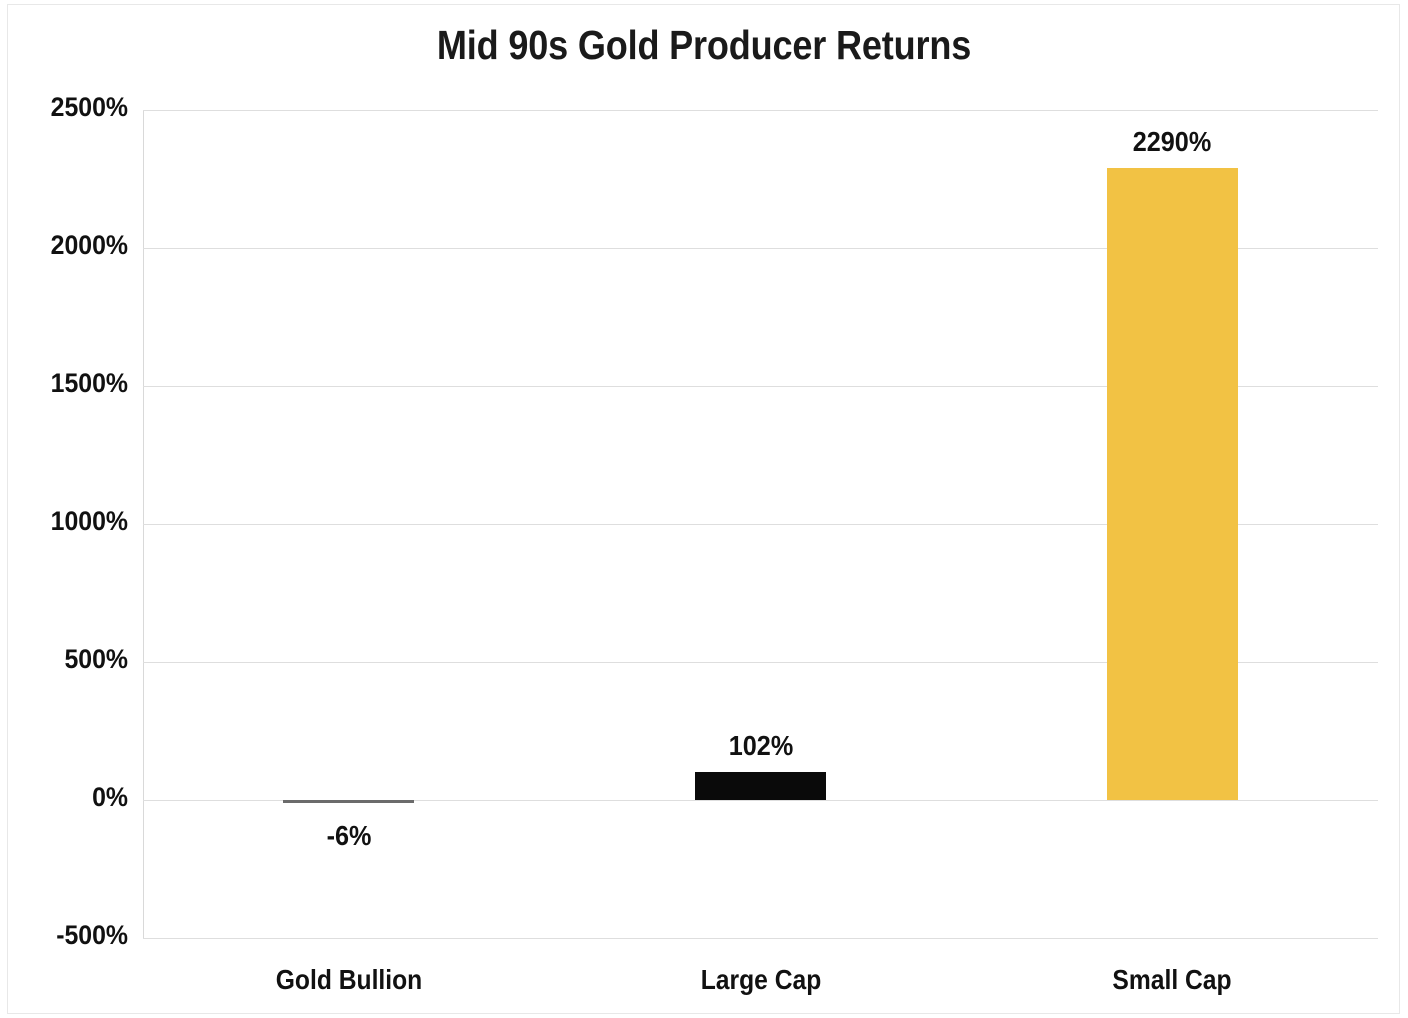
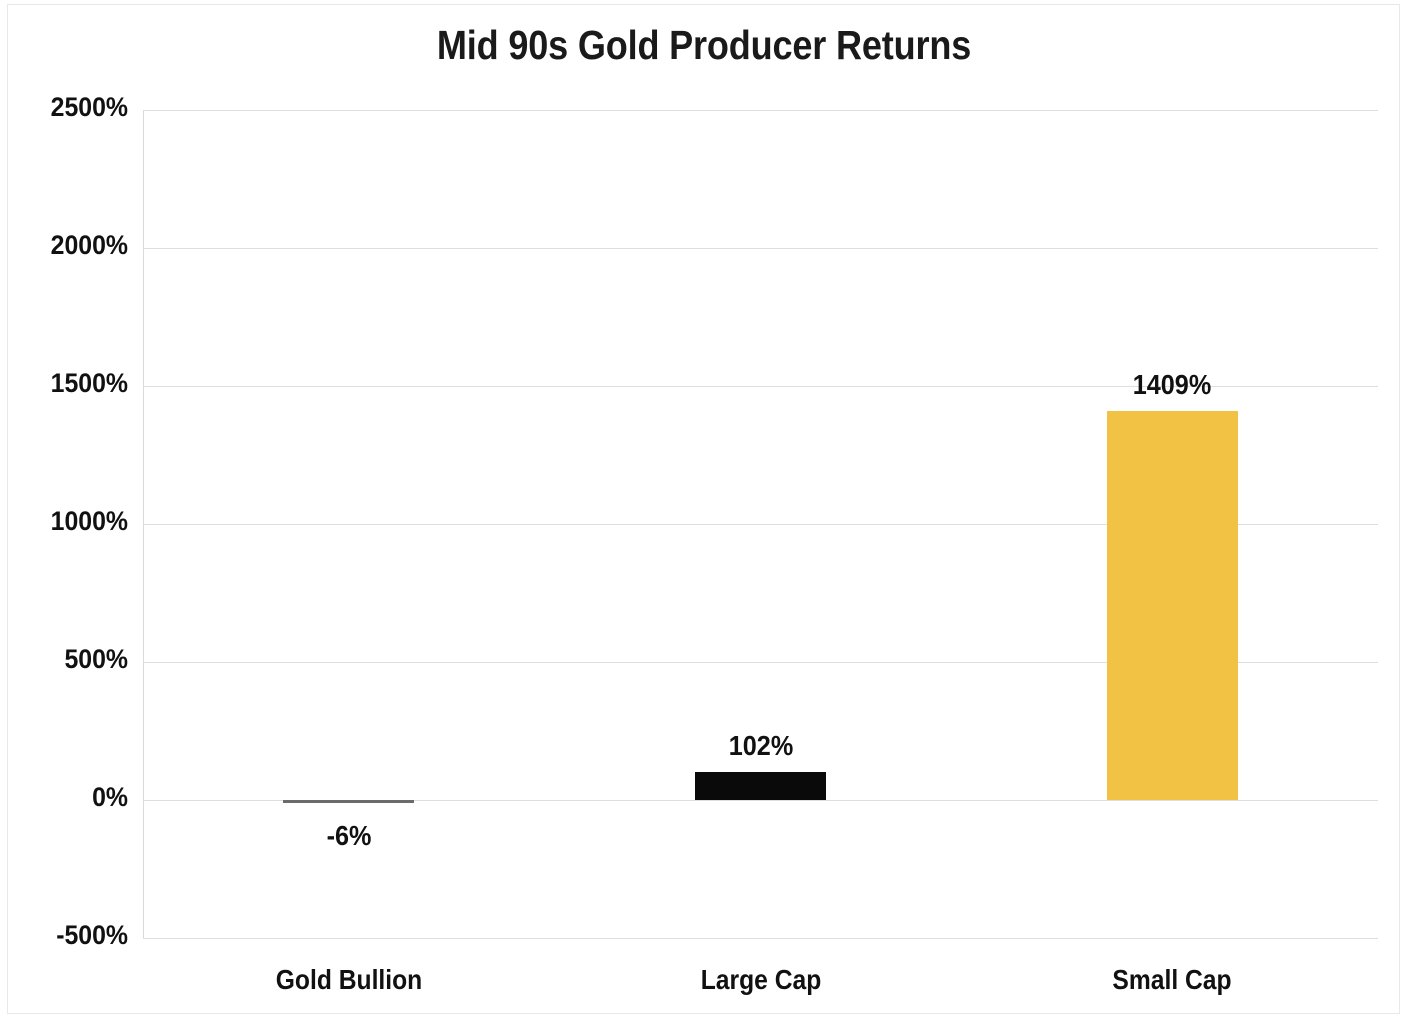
Small Cap: 2290% -> 1409%
